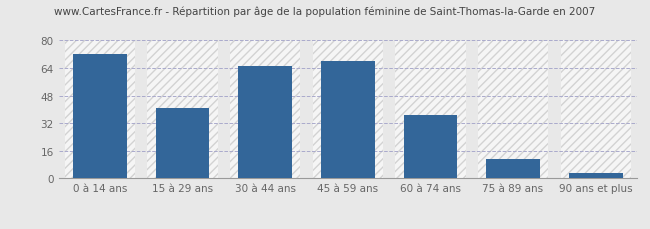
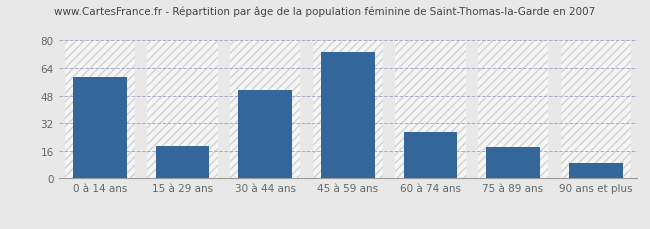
0 à 14 ans: 72 -> 59
15 à 29 ans: 41 -> 19
30 à 44 ans: 65 -> 51
45 à 59 ans: 68 -> 73
60 à 74 ans: 37 -> 27
75 à 89 ans: 11 -> 18
90 ans et plus: 3 -> 9
